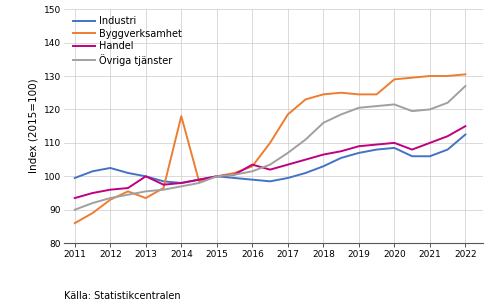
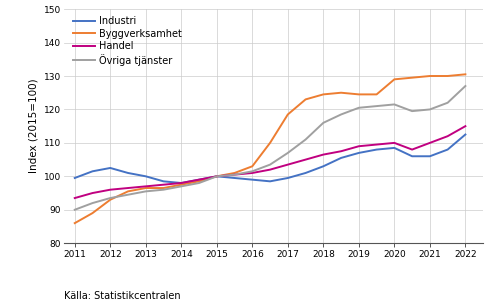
Byggverksamhet/2013: 93.5 -> 96.5
Handel/2013: 100.0 -> 97.0
Byggverksamhet/2014: 118.0 -> 97.5
Handel/2016: 103.5 -> 101.0
